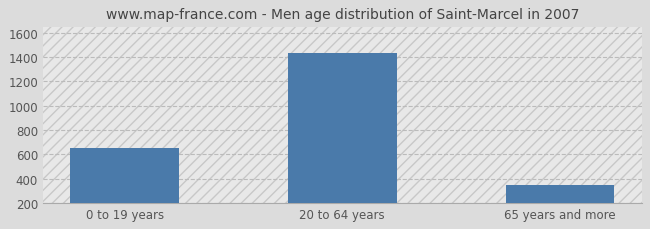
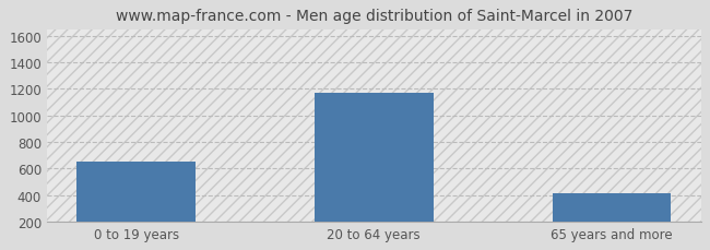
20 to 64 years: 1430 -> 1170
65 years and more: 350 -> 410
